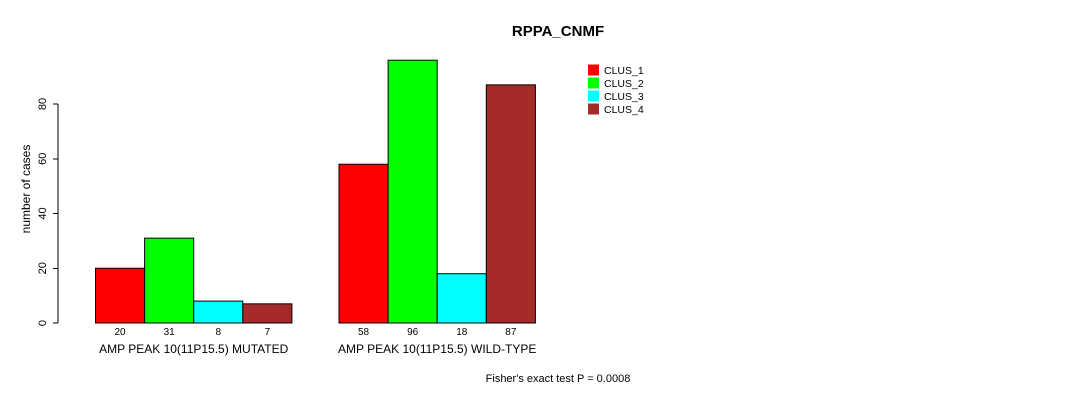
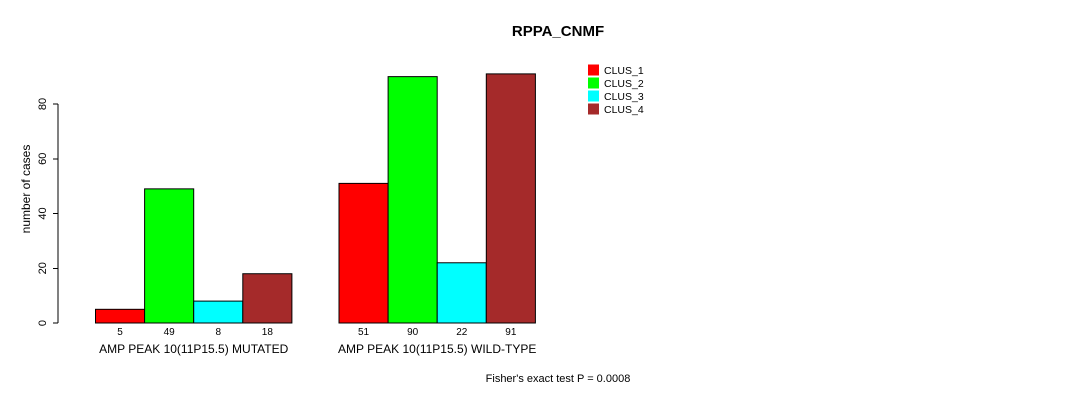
CLUS_1/AMP PEAK 10(11P15.5) MUTATED: 20 -> 5
CLUS_2/AMP PEAK 10(11P15.5) MUTATED: 31 -> 49
CLUS_4/AMP PEAK 10(11P15.5) MUTATED: 7 -> 18
CLUS_1/AMP PEAK 10(11P15.5) WILD-TYPE: 58 -> 51
CLUS_2/AMP PEAK 10(11P15.5) WILD-TYPE: 96 -> 90
CLUS_3/AMP PEAK 10(11P15.5) WILD-TYPE: 18 -> 22
CLUS_4/AMP PEAK 10(11P15.5) WILD-TYPE: 87 -> 91
